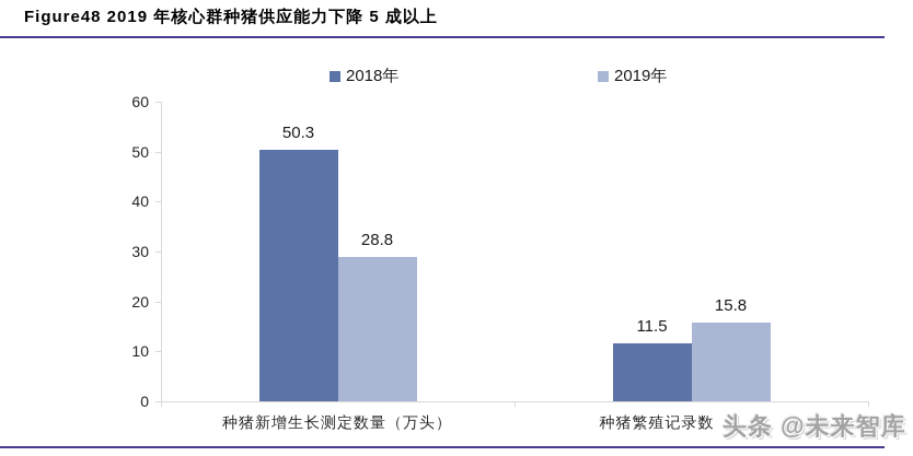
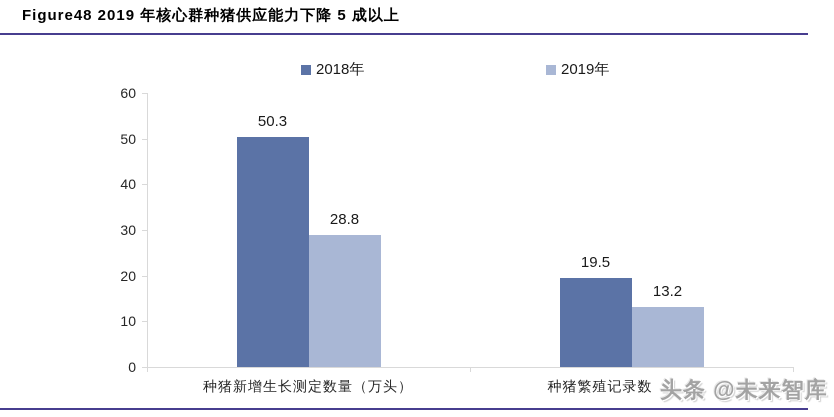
2018年/种猪繁殖记录数: 11.5 -> 19.5
2019年/种猪繁殖记录数: 15.8 -> 13.2
